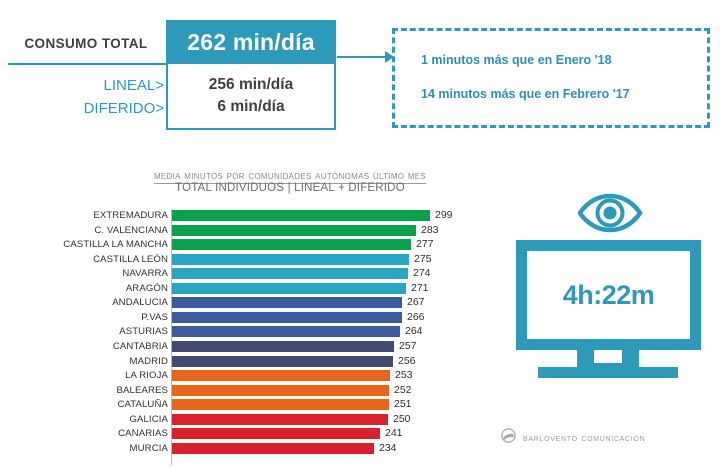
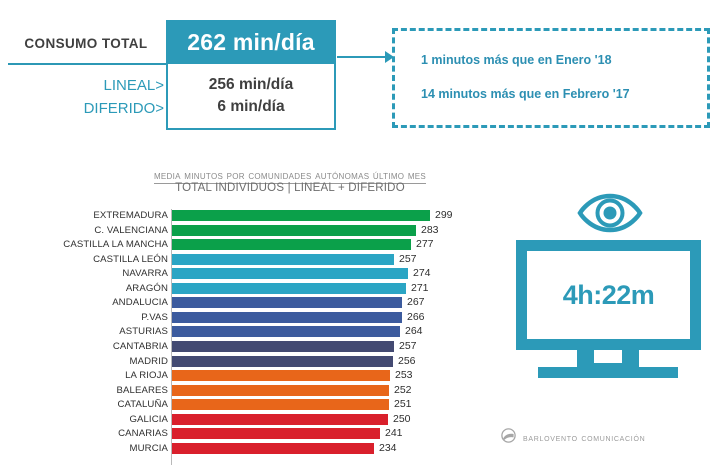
CASTILLA LEÓN: 275 -> 257
